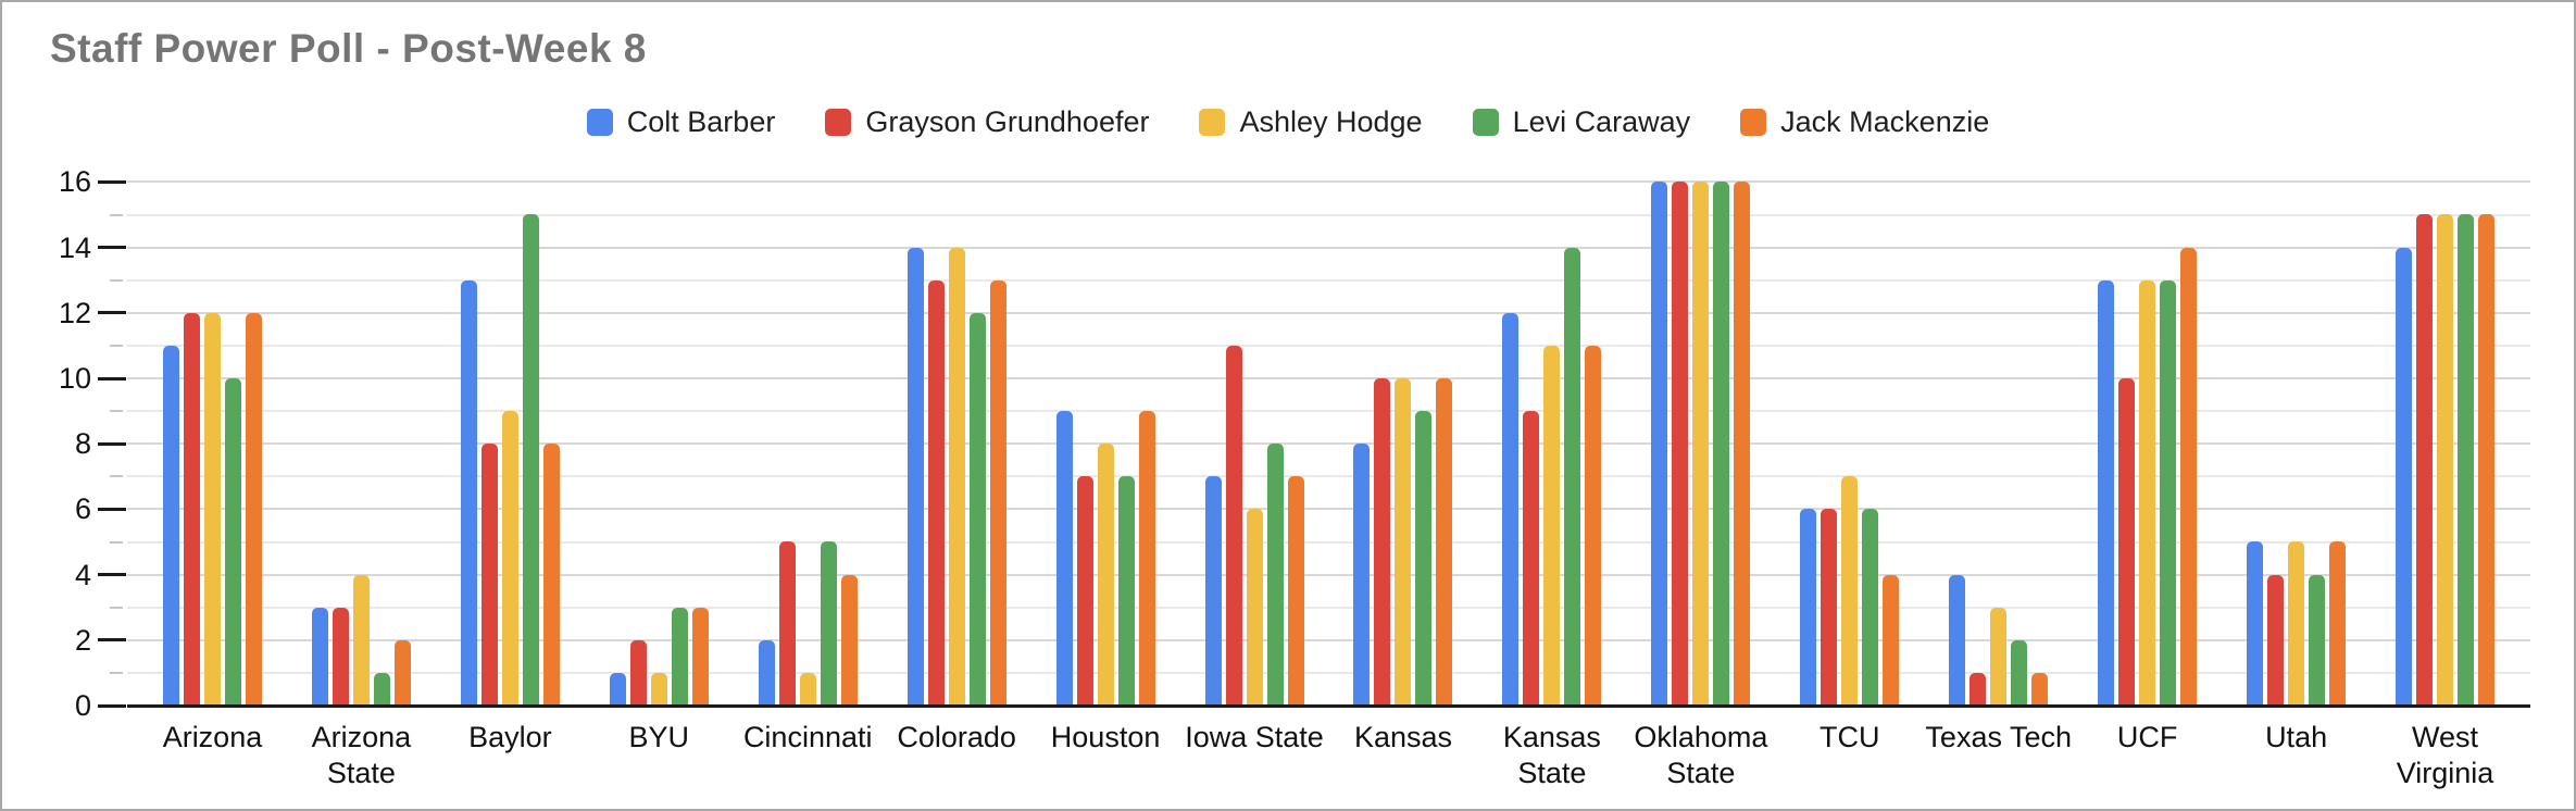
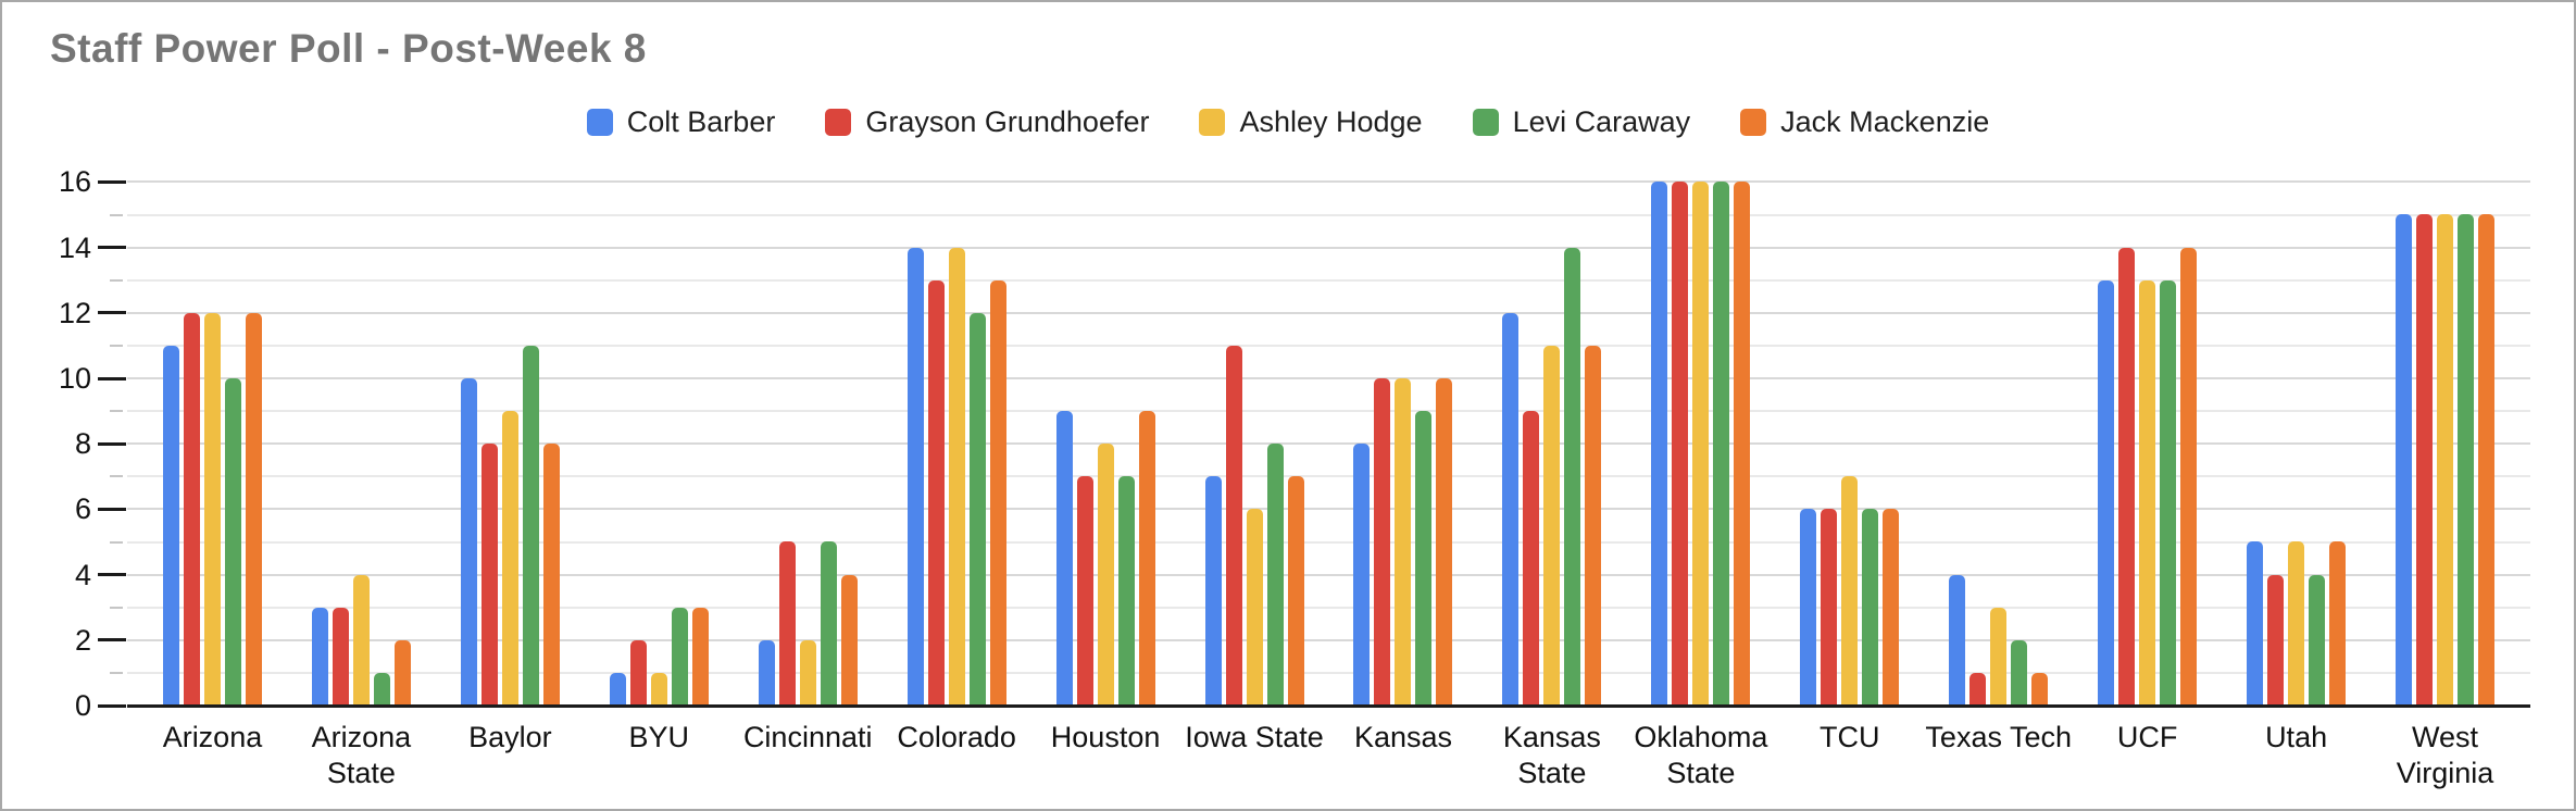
Colt Barber/Baylor: 13 -> 10
Levi Caraway/Baylor: 15 -> 11
Ashley Hodge/Cincinnati: 1 -> 2
Jack Mackenzie/TCU: 4 -> 6
Grayson Grundhoefer/UCF: 10 -> 14
Colt Barber/West Virginia: 14 -> 15
